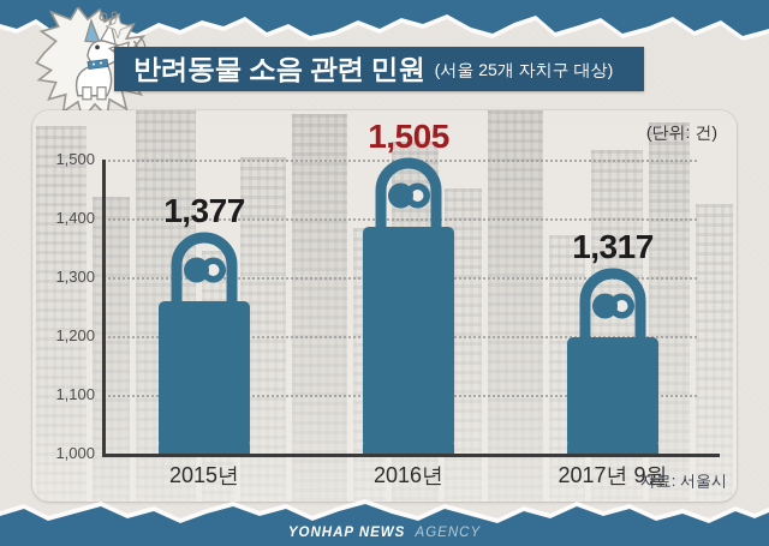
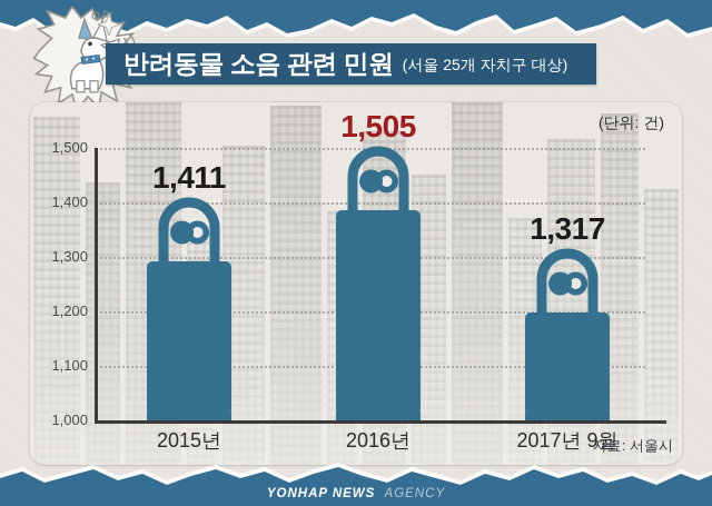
2015년: 1,377 -> 1,411
